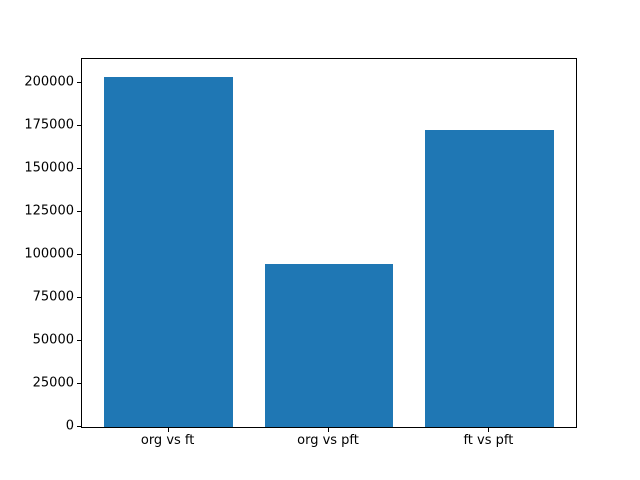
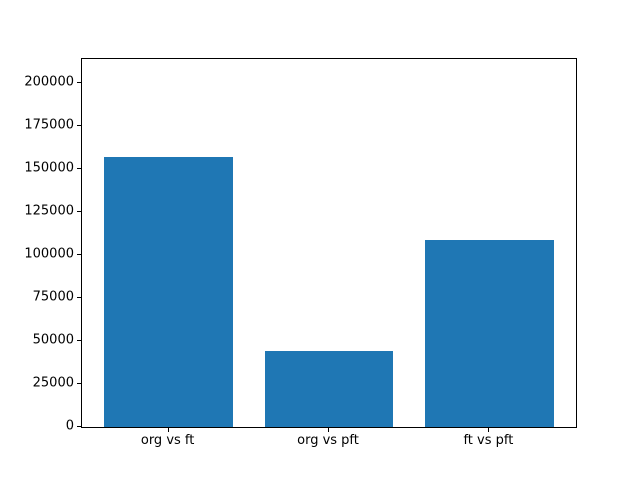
org vs ft: 204000 -> 157000
org vs pft: 95000 -> 44000
ft vs pft: 173000 -> 109000
